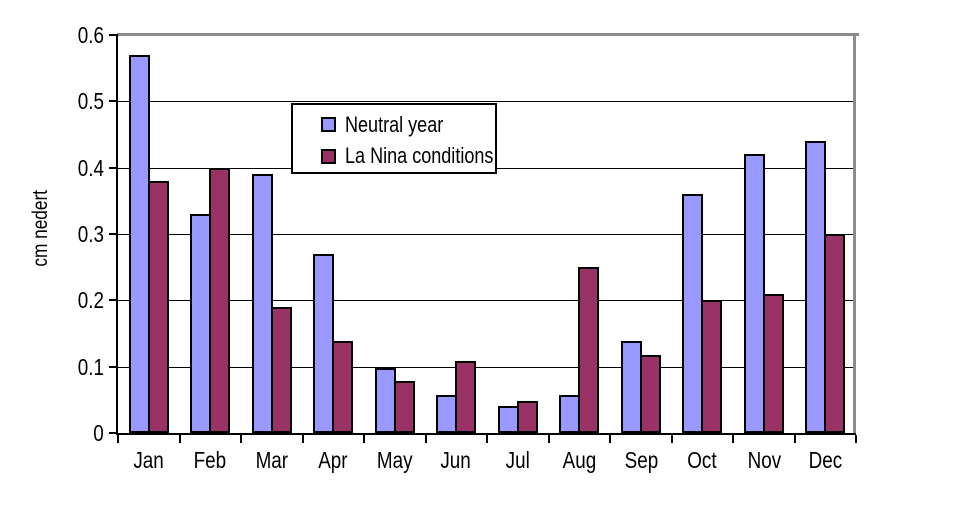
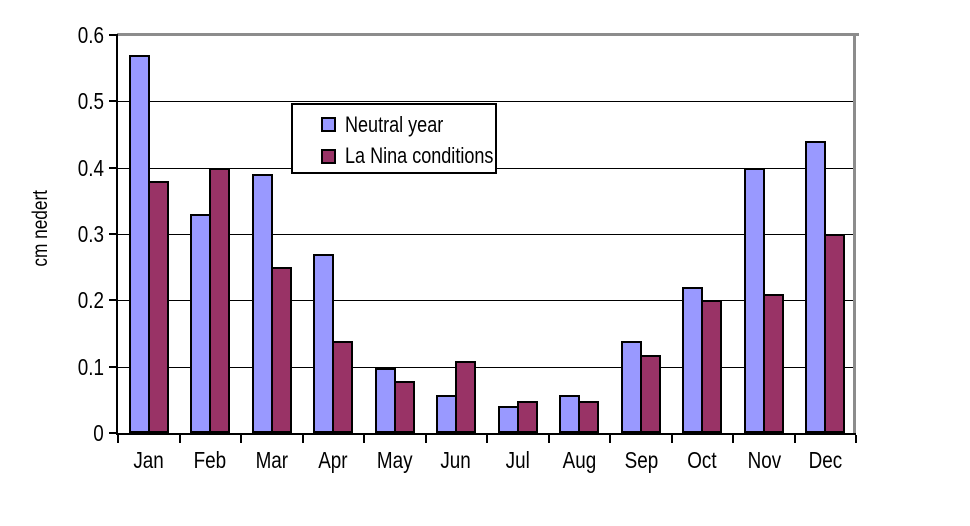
La Nina conditions/Mar: 0.19 -> 0.25
La Nina conditions/Aug: 0.25 -> 0.05
Neutral year/Oct: 0.36 -> 0.22
Neutral year/Nov: 0.42 -> 0.40
